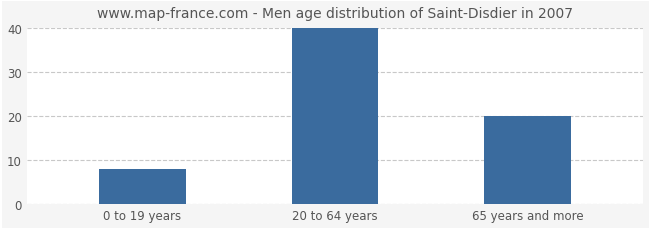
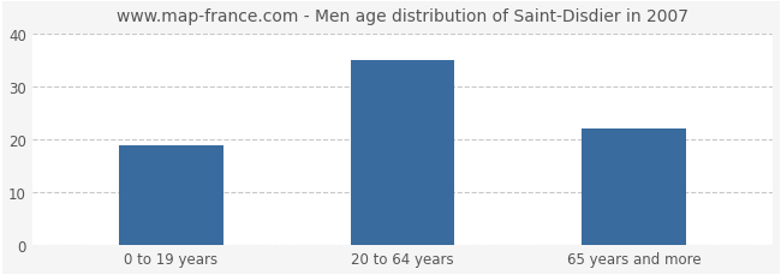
0 to 19 years: 8 -> 19
20 to 64 years: 40 -> 35
65 years and more: 20 -> 22
